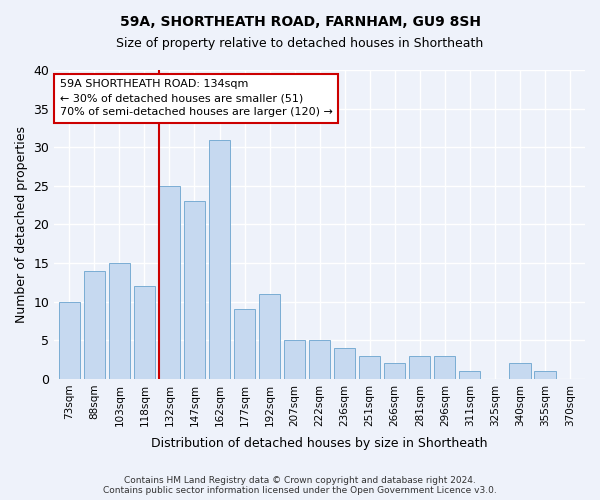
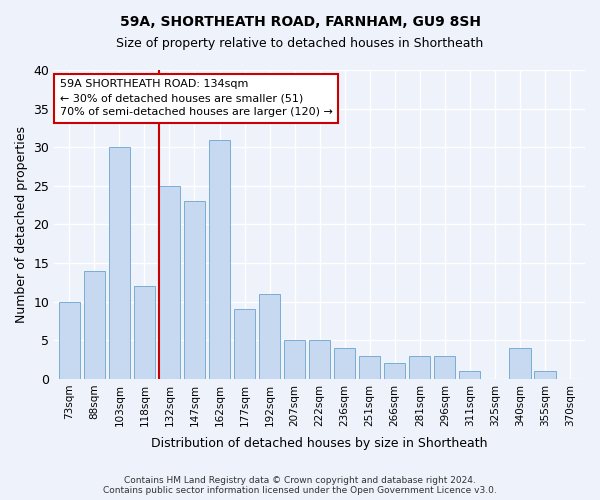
103sqm: 15 -> 30
340sqm: 2 -> 4
